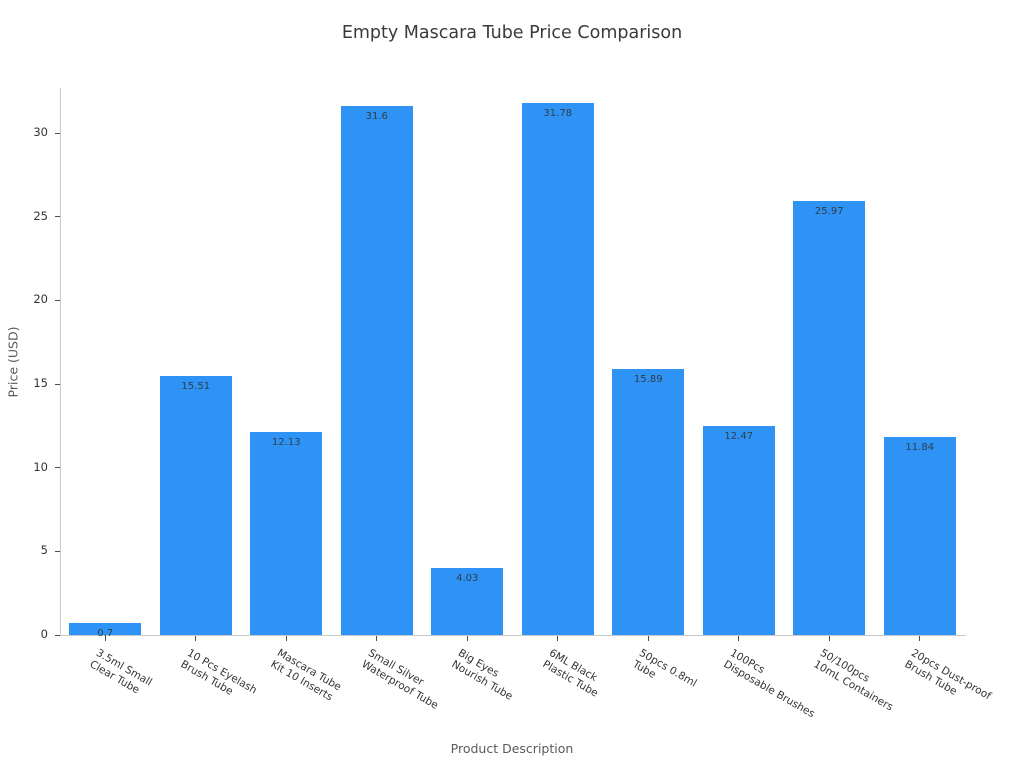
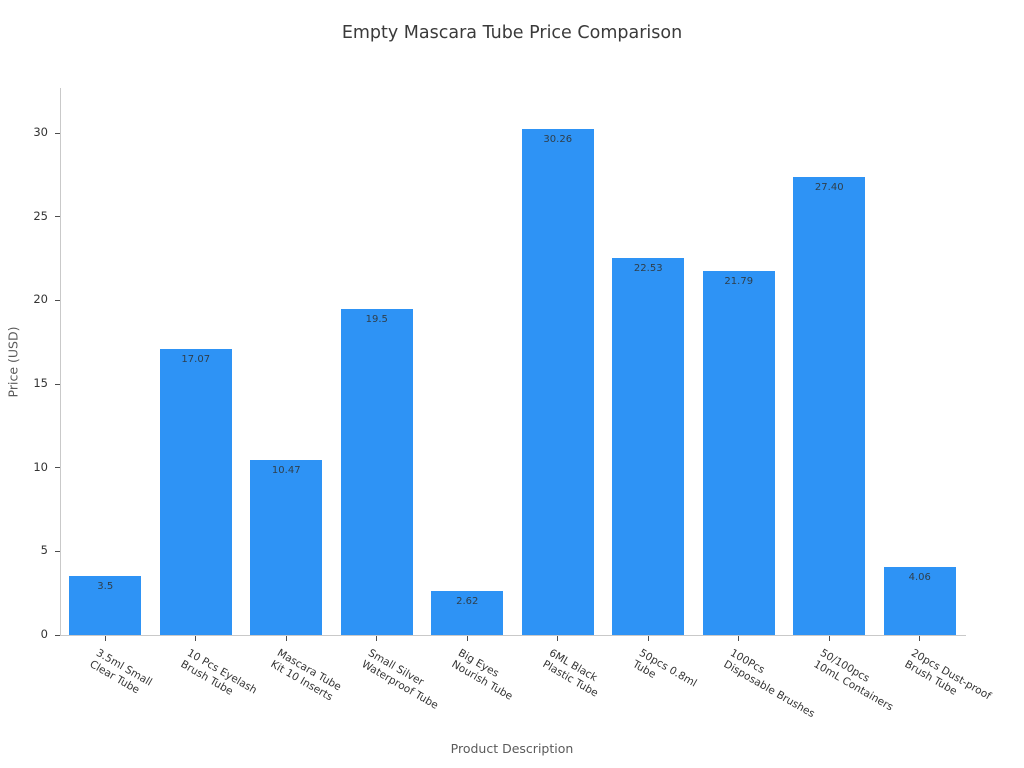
3.5ml Small Clear Tube: 0.7 -> 3.5
10 Pcs Eyelash Brush Tube: 15.51 -> 17.07
Mascara Tube Kit 10 Inserts: 12.13 -> 10.47
Small Silver Waterproof Tube: 31.6 -> 19.5
Big Eyes Nourish Tube: 4.03 -> 2.62
6ML Black Plastic Tube: 31.78 -> 30.26
50pcs 0.8ml Tube: 15.89 -> 22.53
100Pcs Disposable Brushes: 12.47 -> 21.79
50/100pcs 10mL Containers: 25.97 -> 27.40
20pcs Dust-proof Brush Tube: 11.84 -> 4.06
